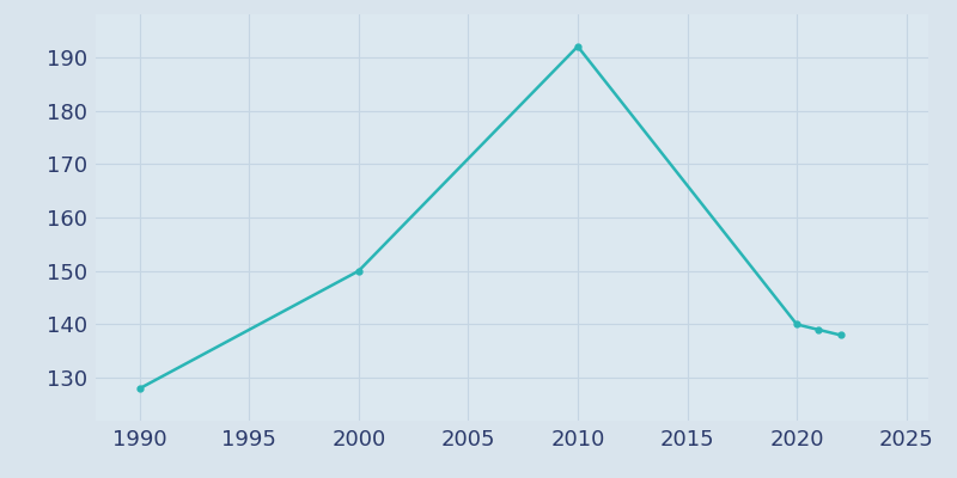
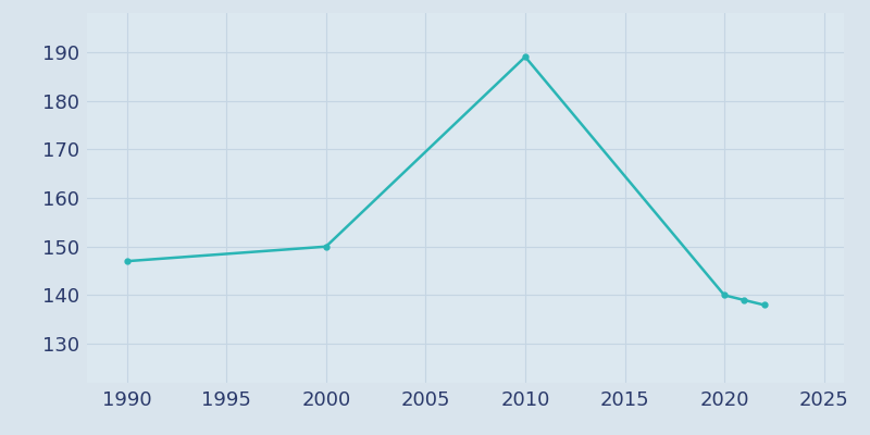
1990: 128 -> 147
2010: 192 -> 189
